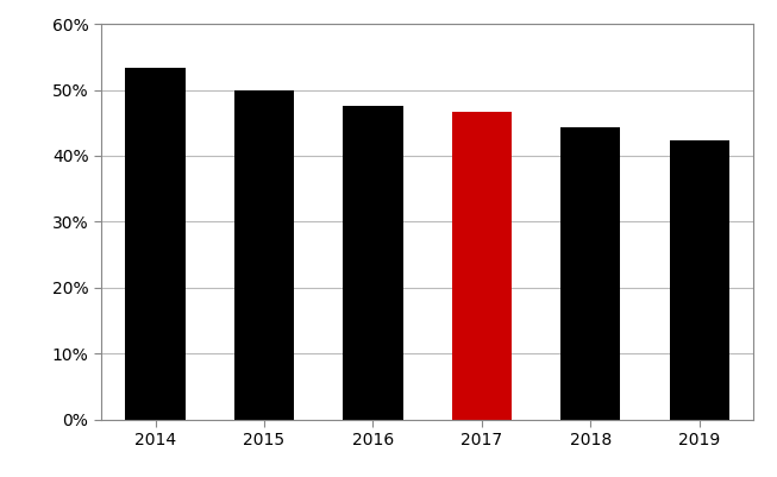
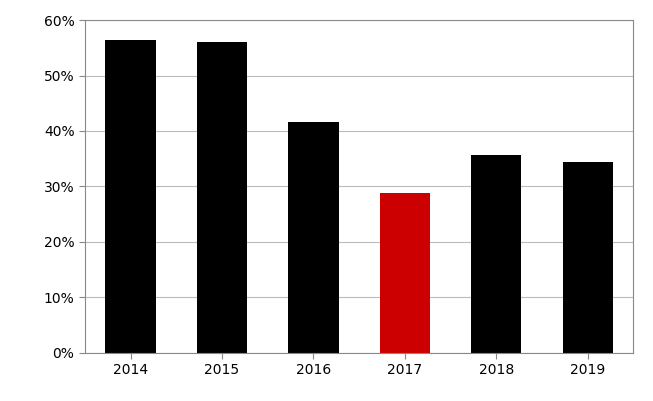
2014: 53.3% -> 56.4%
2015: 50.0% -> 56.0%
2016: 47.6% -> 41.6%
2017: 46.6% -> 28.8%
2018: 44.4% -> 35.6%
2019: 42.4% -> 34.4%
